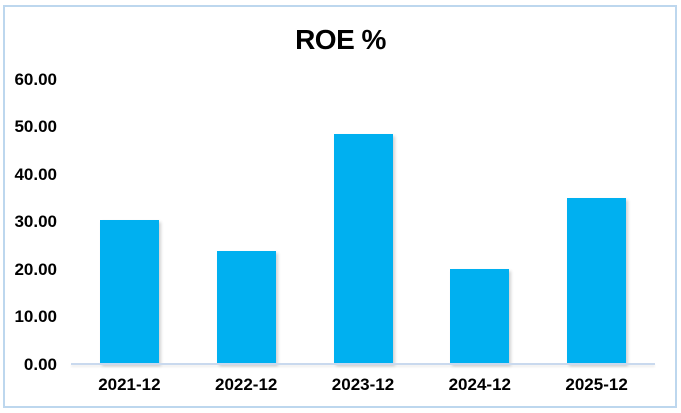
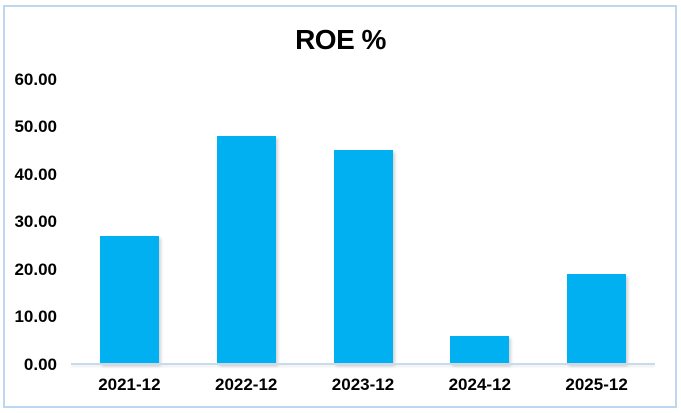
2021-12: 30 -> 27
2022-12: 24 -> 48
2023-12: 48 -> 45
2024-12: 20 -> 6
2025-12: 35 -> 19
